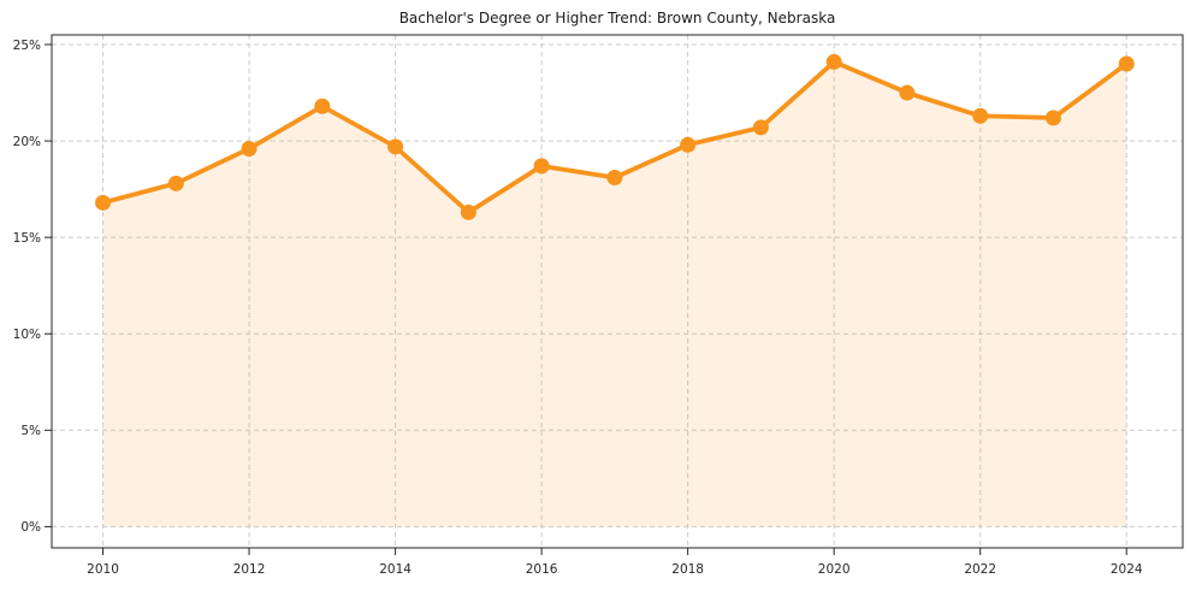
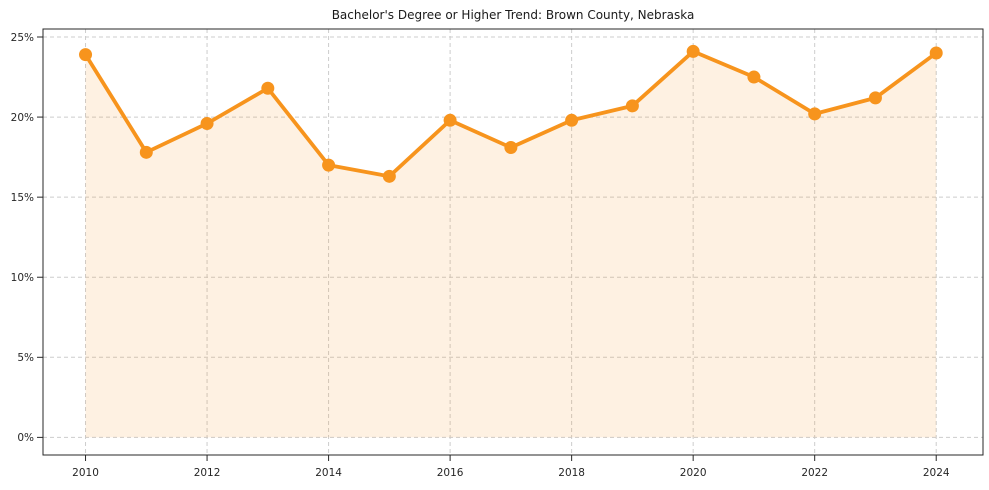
2010: 16.8% -> 23.9%
2014: 19.7% -> 17.0%
2016: 18.7% -> 19.8%
2022: 21.3% -> 20.2%
